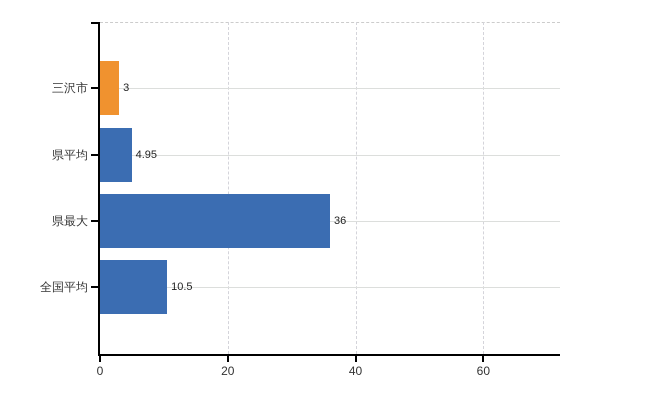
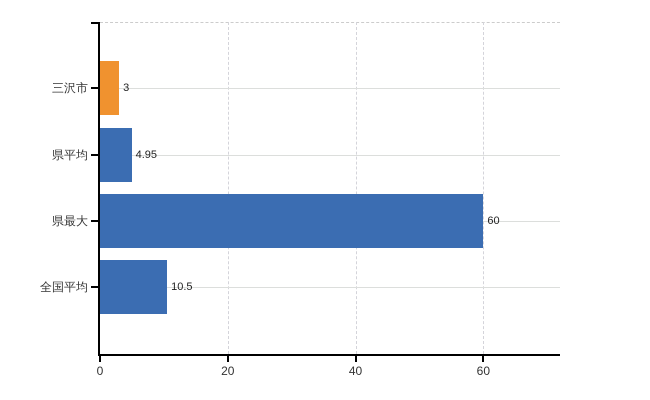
県最大: 36 -> 60
